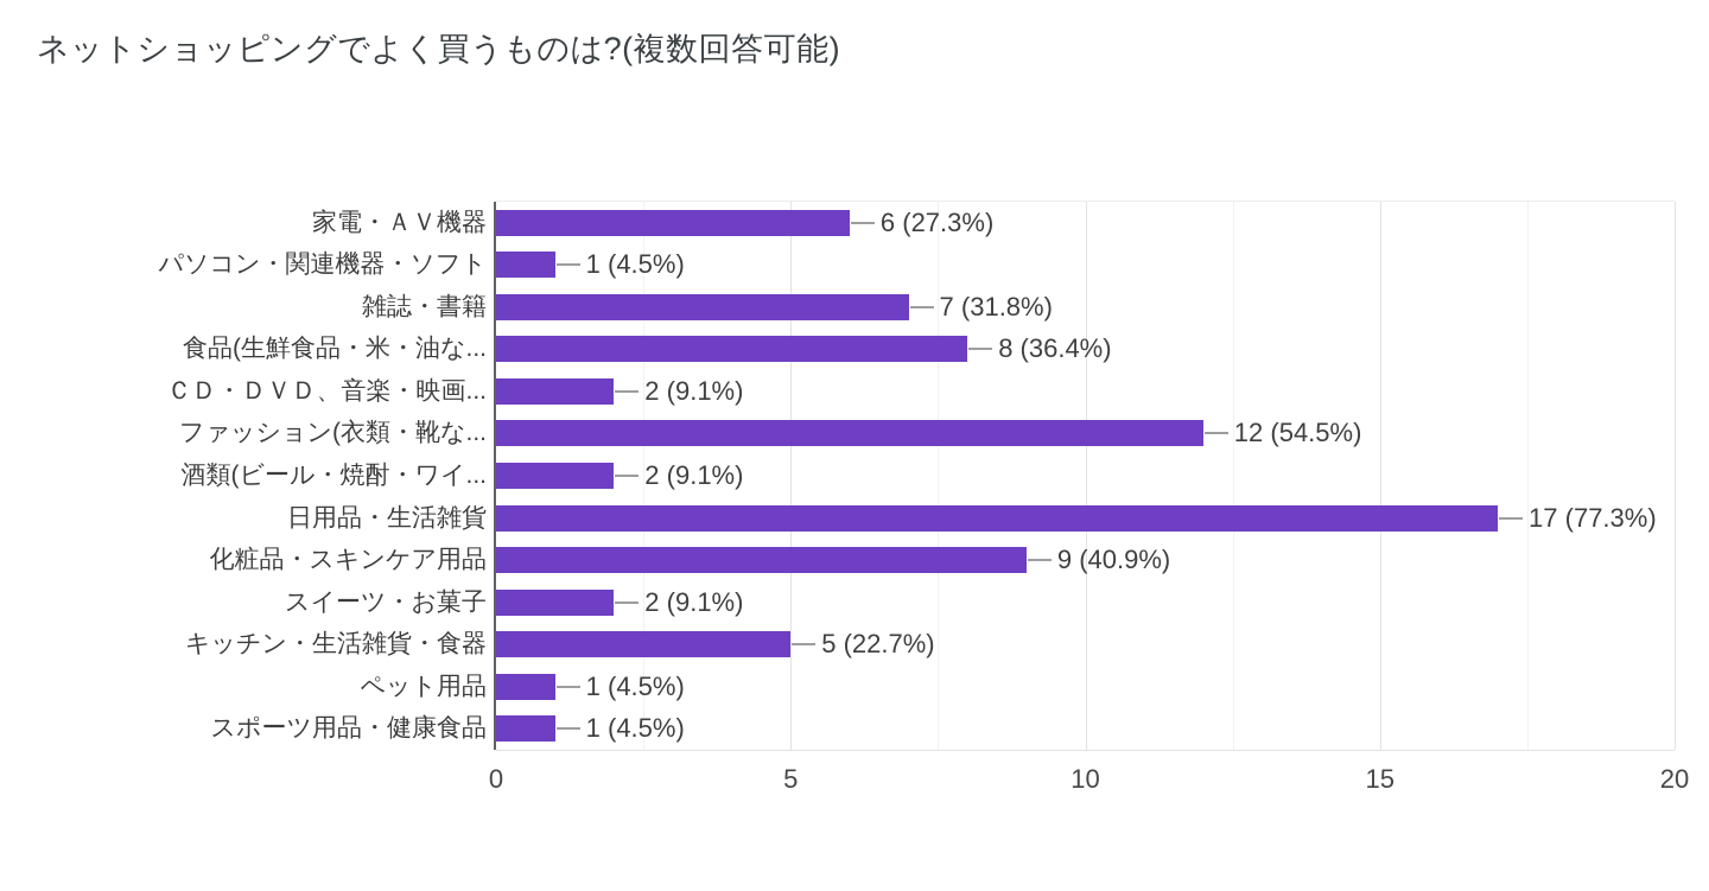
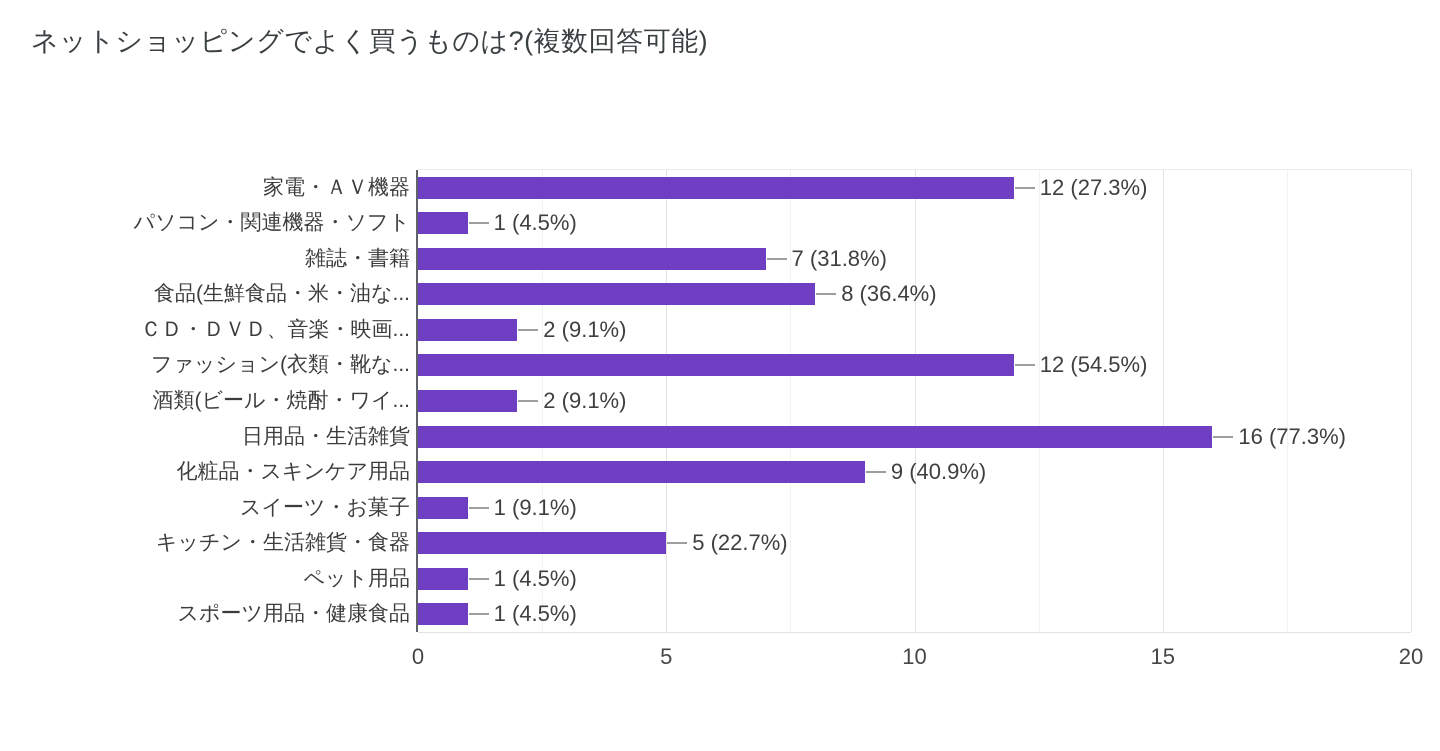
家電・ＡＶ機器: 6 -> 12
日用品・生活雑貨: 17 -> 16
スイーツ・お菓子: 2 -> 1
